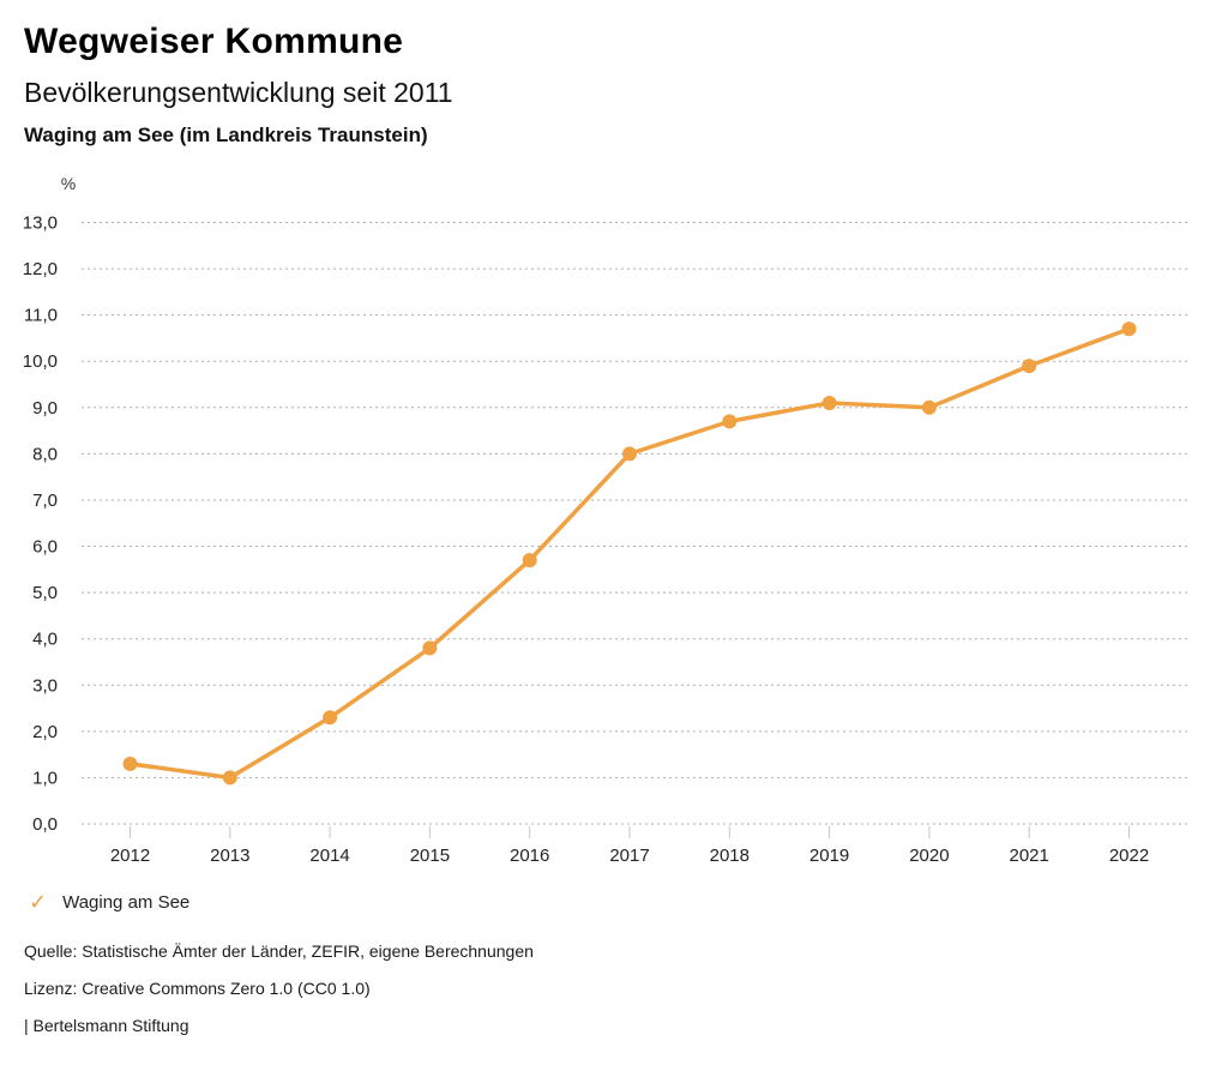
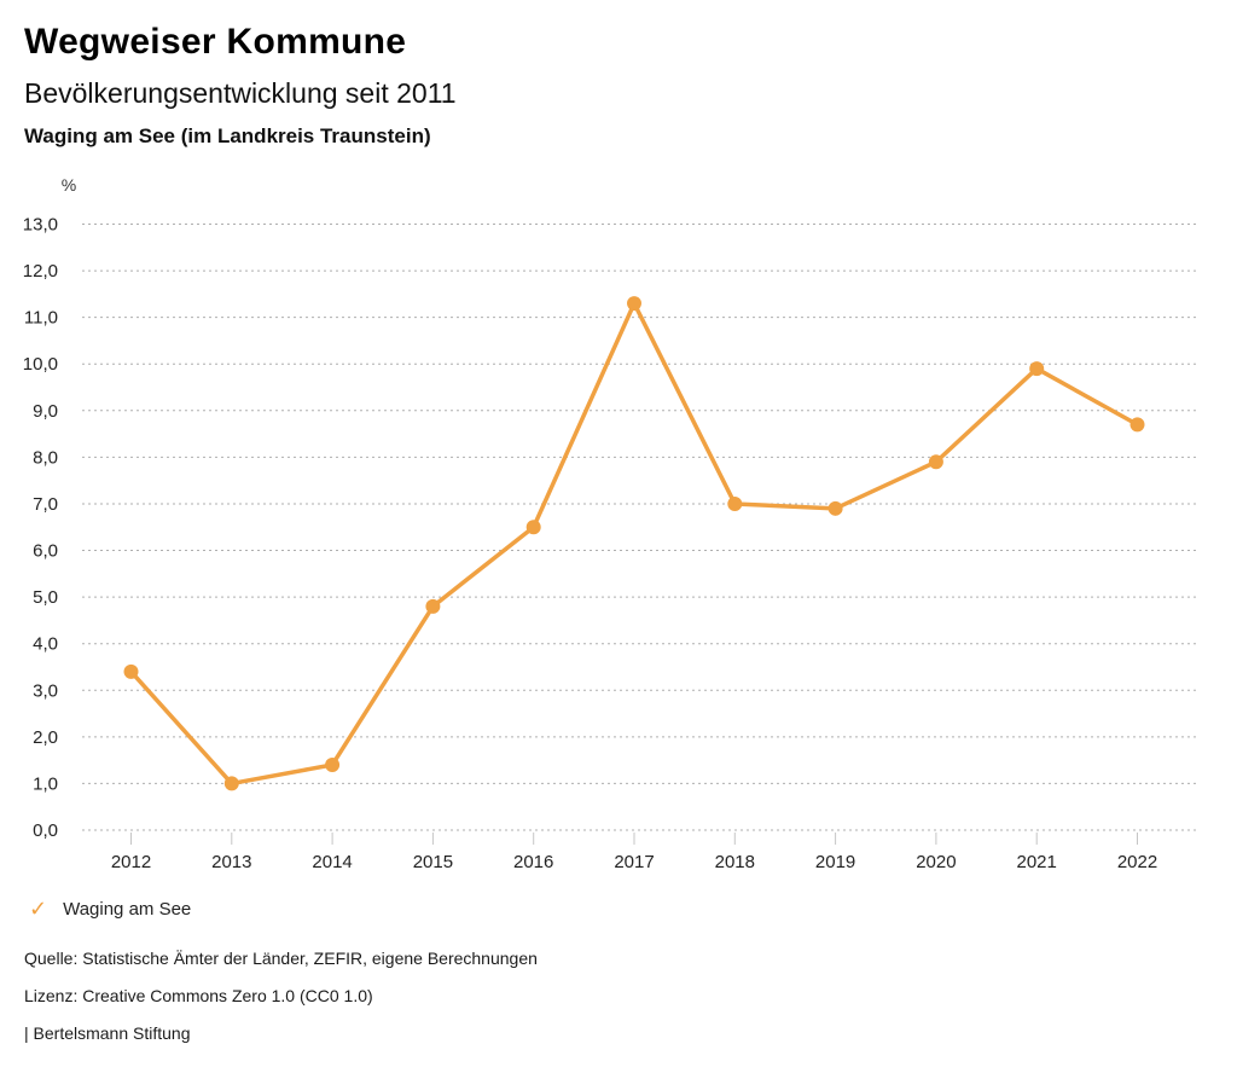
2012: 1,3 -> 3,4
2014: 2,3 -> 1,4
2015: 3,8 -> 4,8
2016: 5,7 -> 6,5
2017: 8,0 -> 11,3
2018: 8,7 -> 7,0
2019: 9,1 -> 6,9
2020: 9,0 -> 7,9
2022: 10,7 -> 8,7
